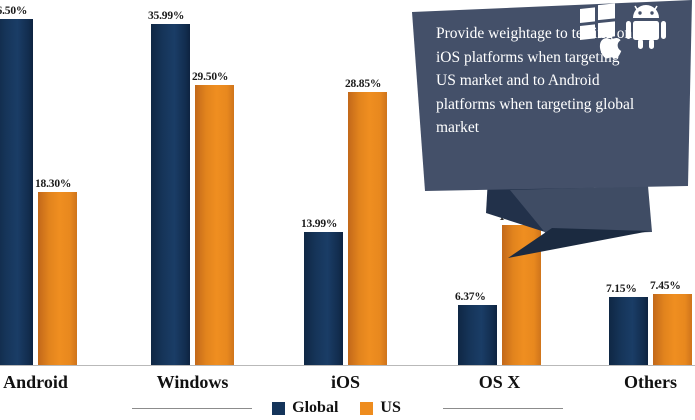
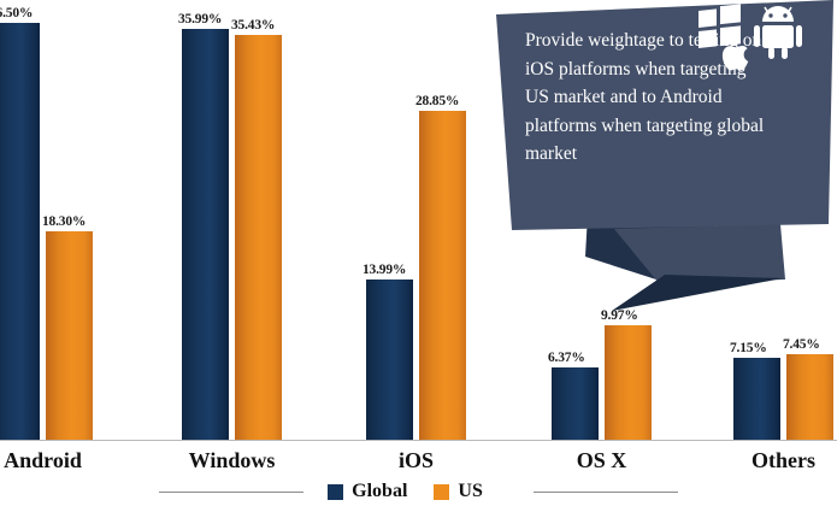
US/Windows: 29.50% -> 35.43%
US/OS X: 14.78% -> 9.97%
